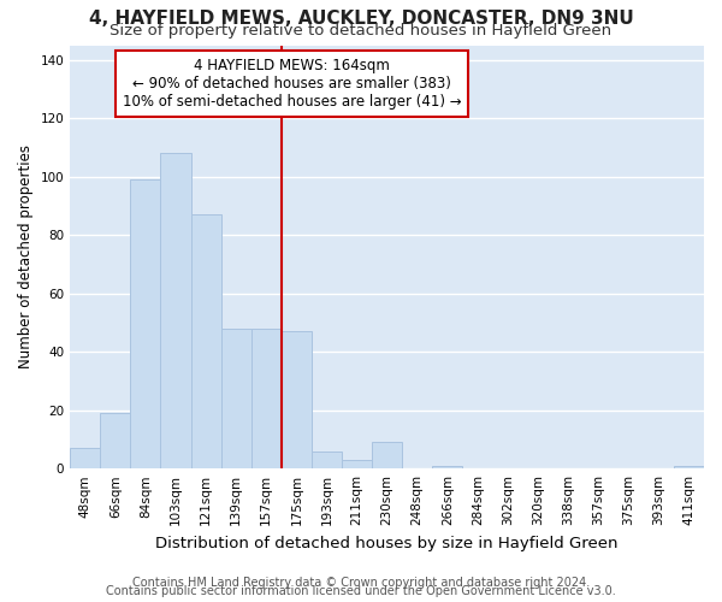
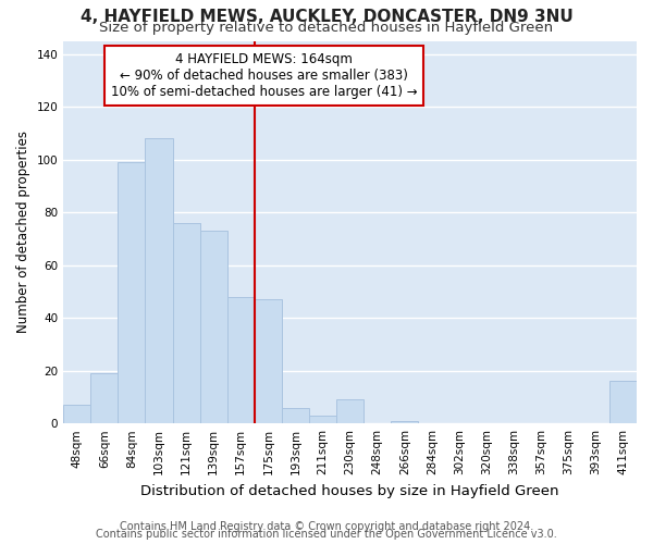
121sqm: 87 -> 76
139sqm: 48 -> 73
411sqm: 1 -> 16
